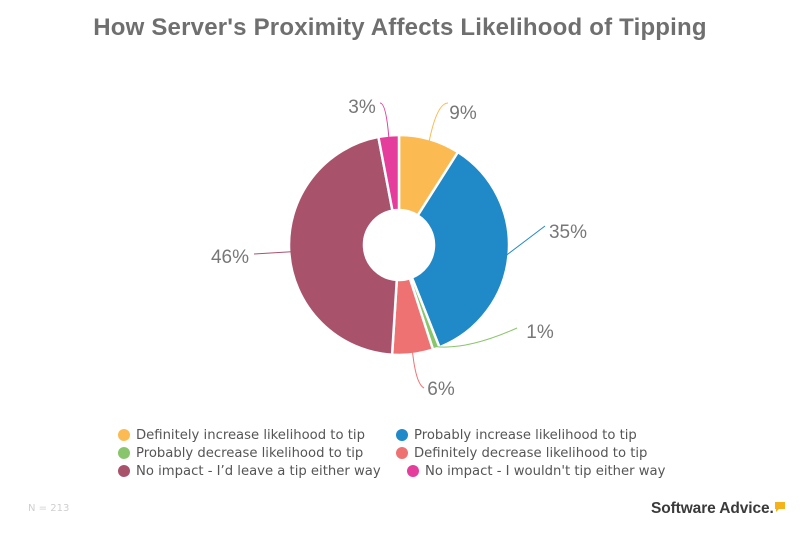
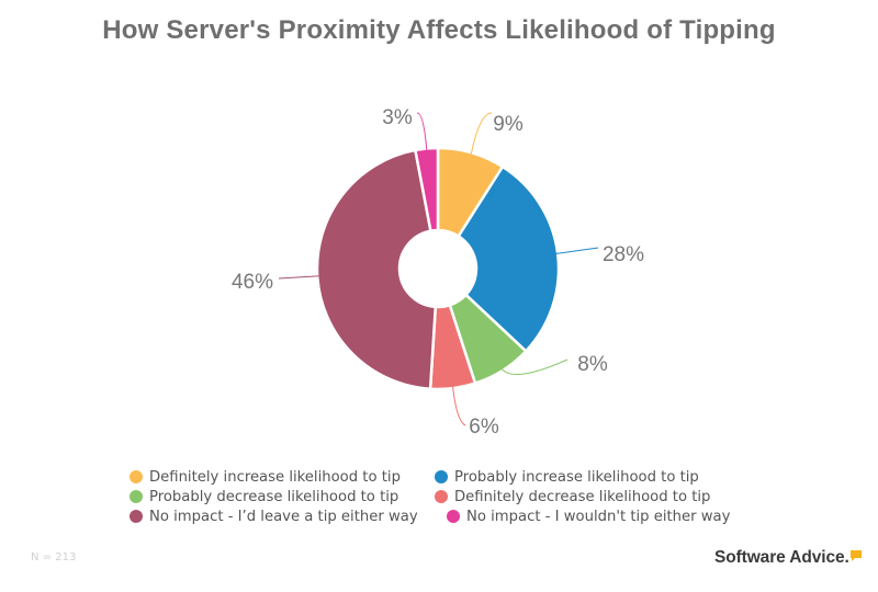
Probably increase likelihood to tip: 35% -> 28%
Probably decrease likelihood to tip: 1% -> 8%
